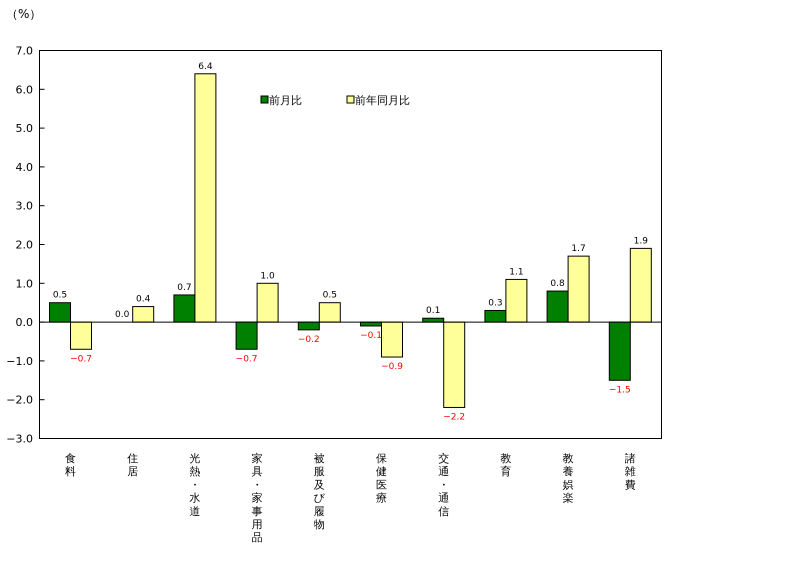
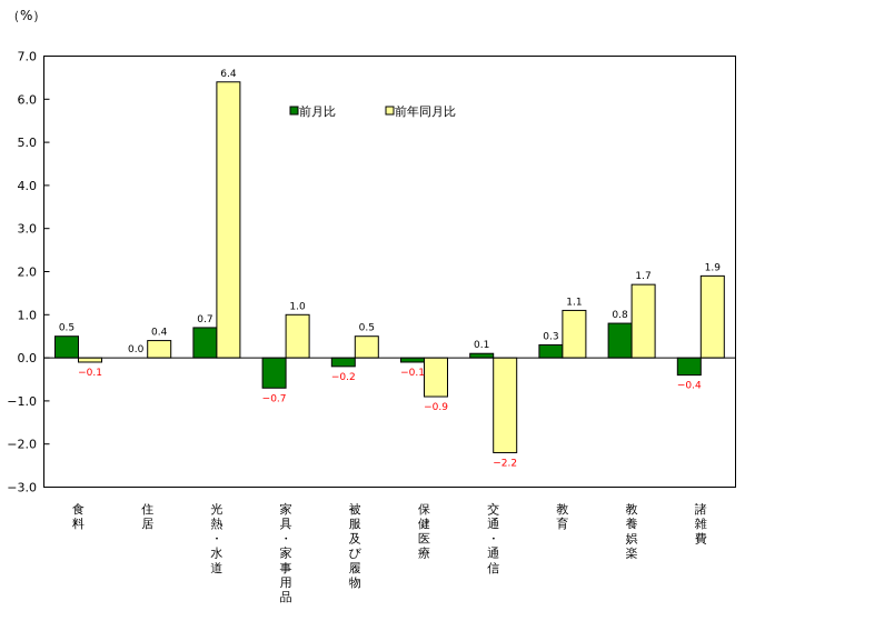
前年同月比/食料: −0.7 -> −0.1
前月比/諸雑費: −1.5 -> −0.4
